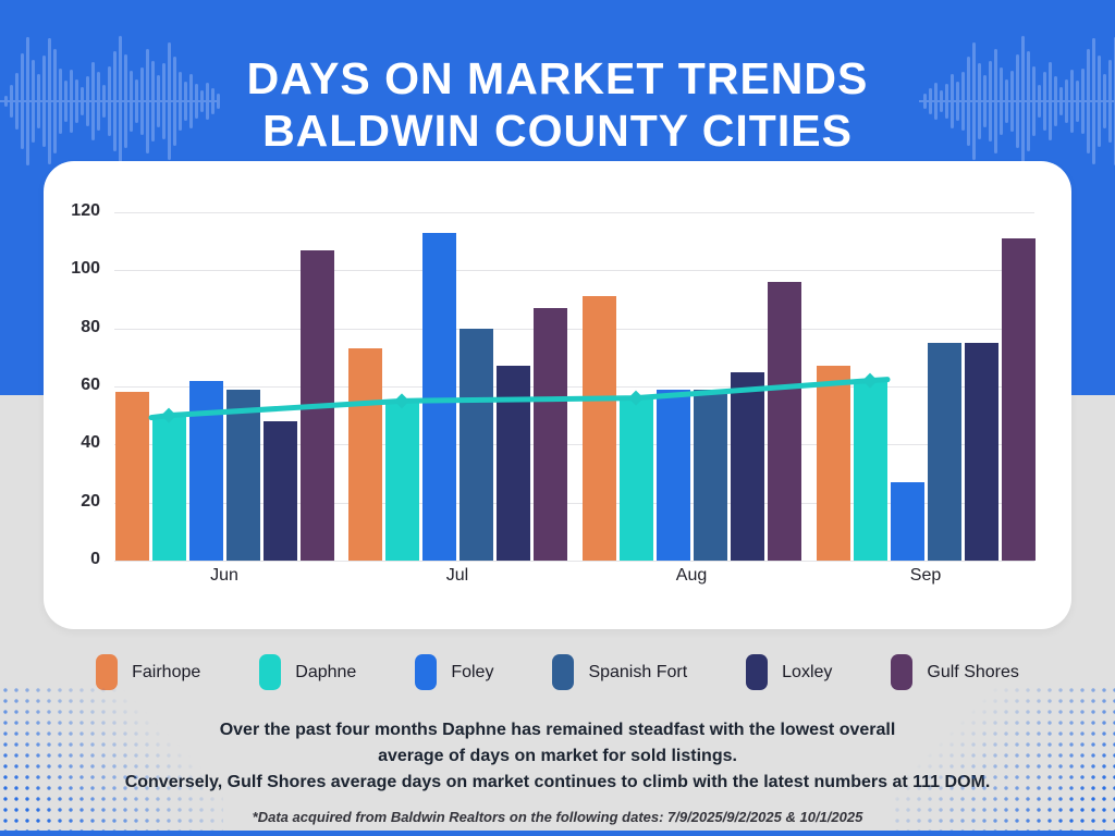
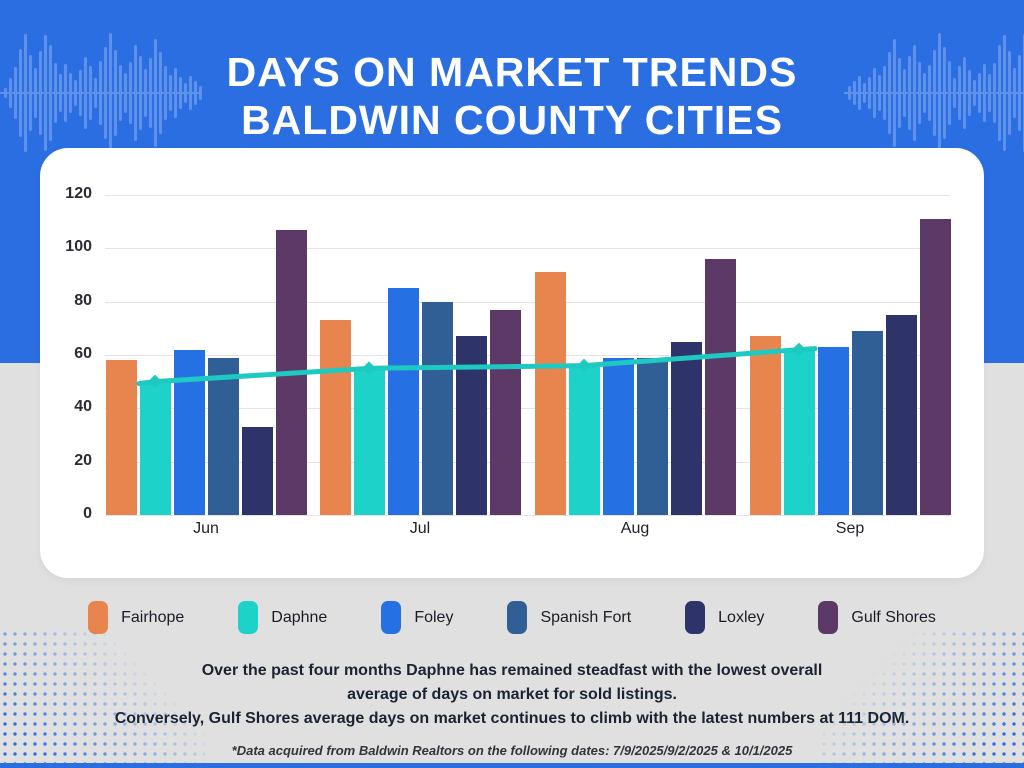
Loxley/Jun: 48 -> 33
Foley/Jul: 113 -> 85
Gulf Shores/Jul: 87 -> 77
Foley/Sep: 27 -> 63
Spanish Fort/Sep: 75 -> 69
